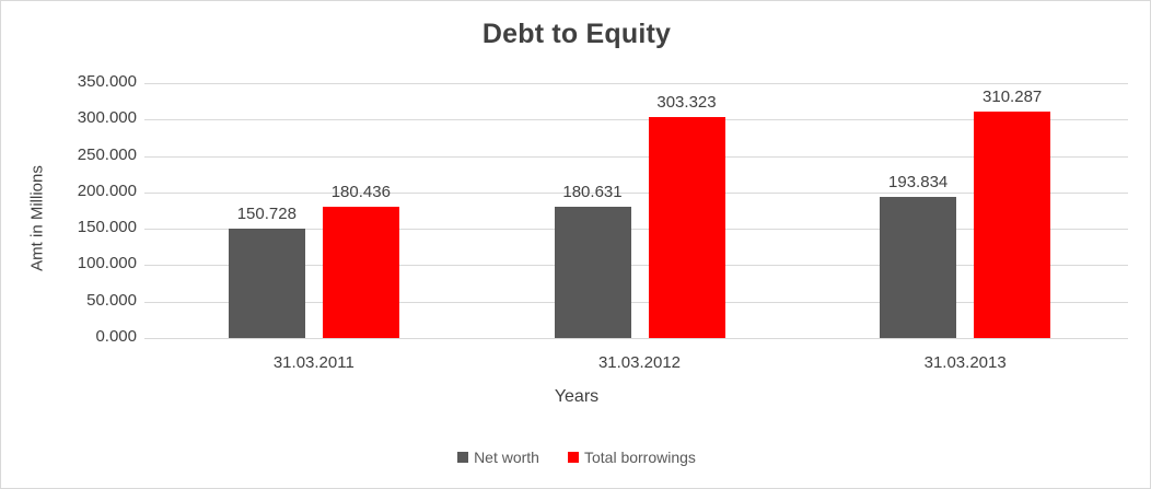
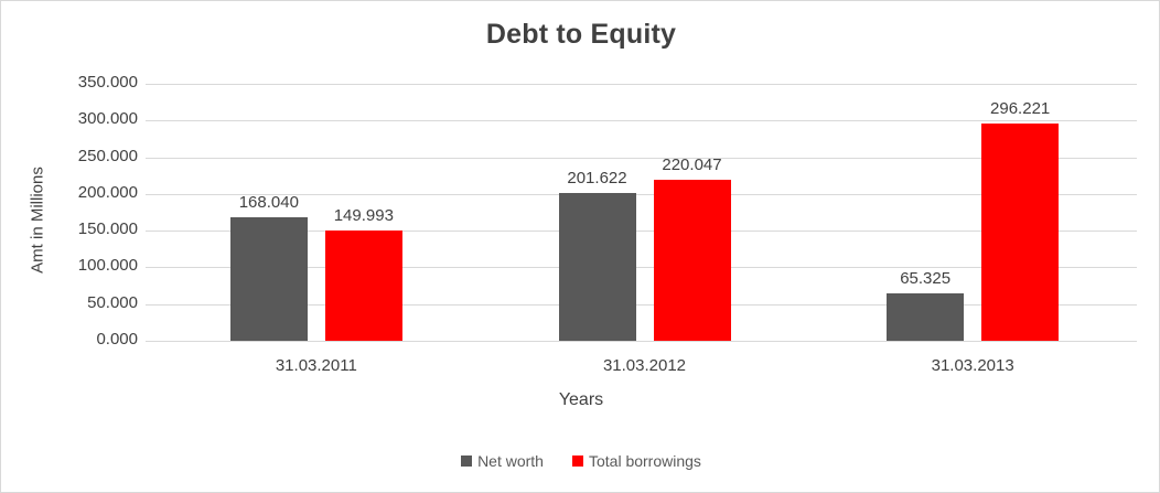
Net worth/31.03.2011: 150.728 -> 168.040
Total borrowings/31.03.2011: 180.436 -> 149.993
Net worth/31.03.2012: 180.631 -> 201.622
Total borrowings/31.03.2012: 303.323 -> 220.047
Net worth/31.03.2013: 193.834 -> 65.325
Total borrowings/31.03.2013: 310.287 -> 296.221
